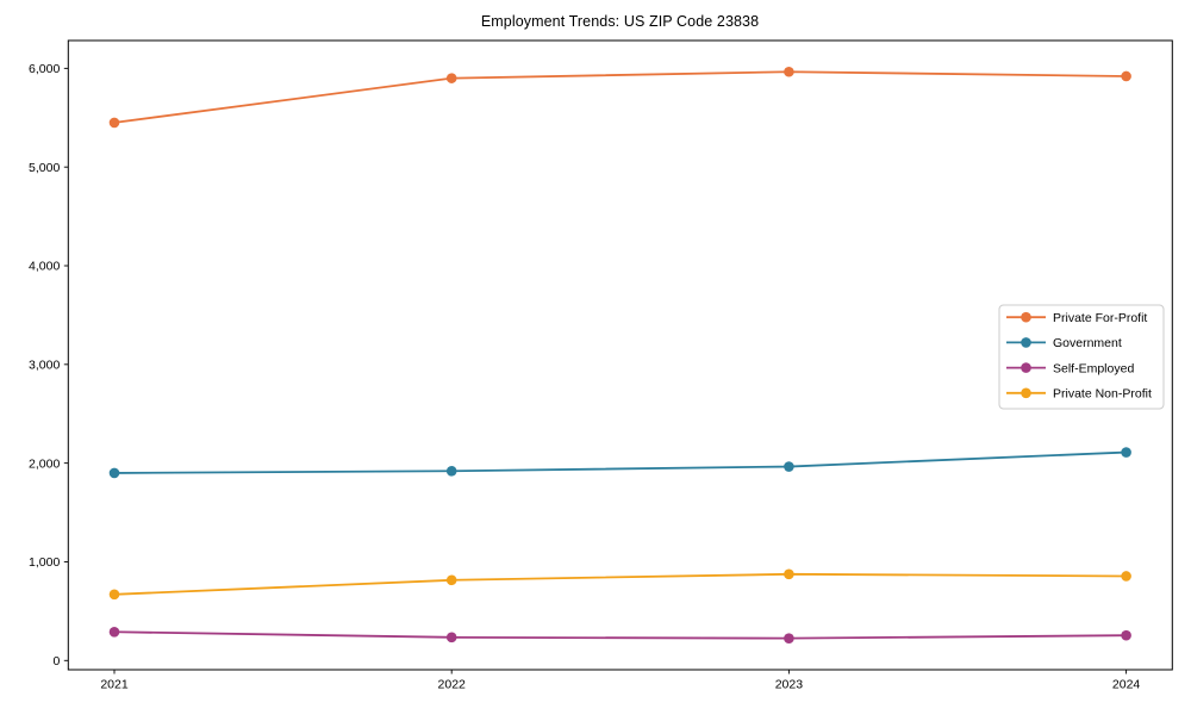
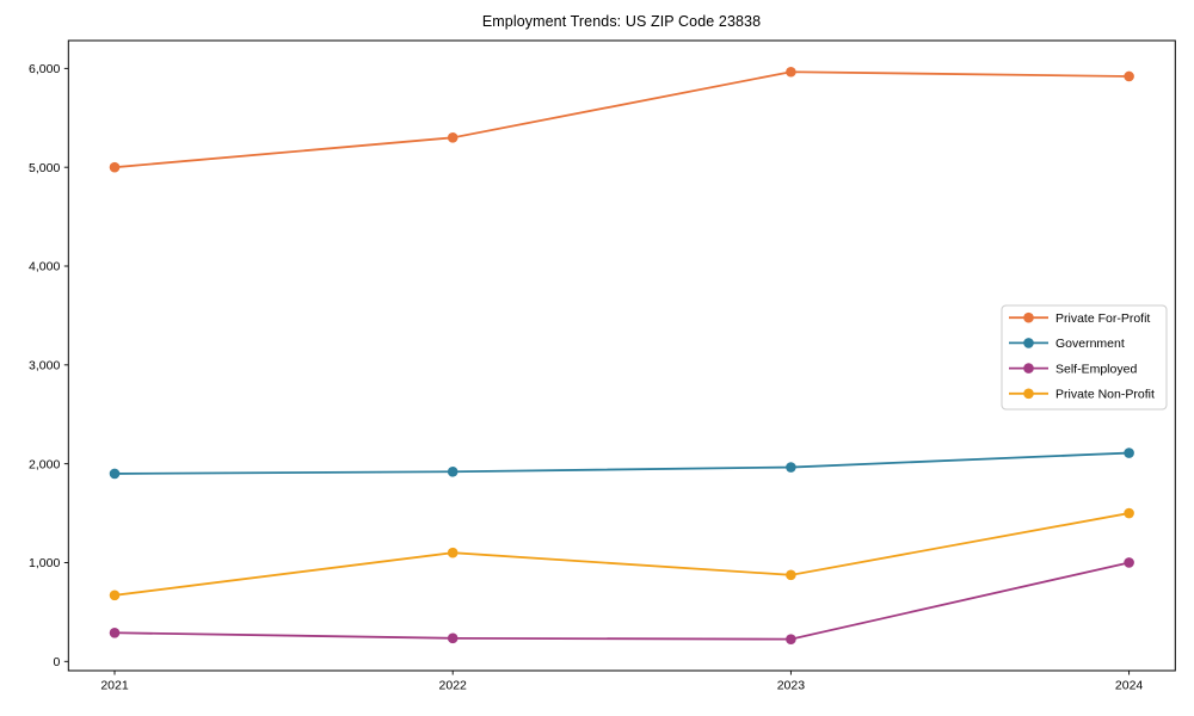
Private For-Profit/2021: 5400 -> 5000
Private For-Profit/2022: 5900 -> 5300
Private Non-Profit/2022: 800 -> 1100
Self-Employed/2024: 300 -> 1000
Private Non-Profit/2024: 900 -> 1500
